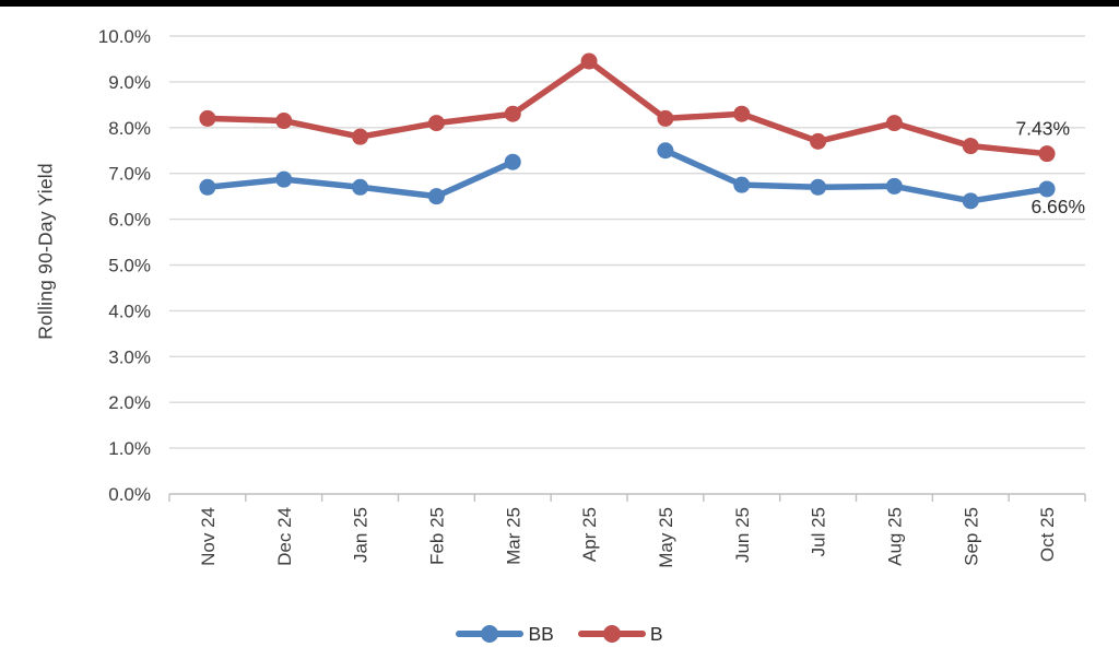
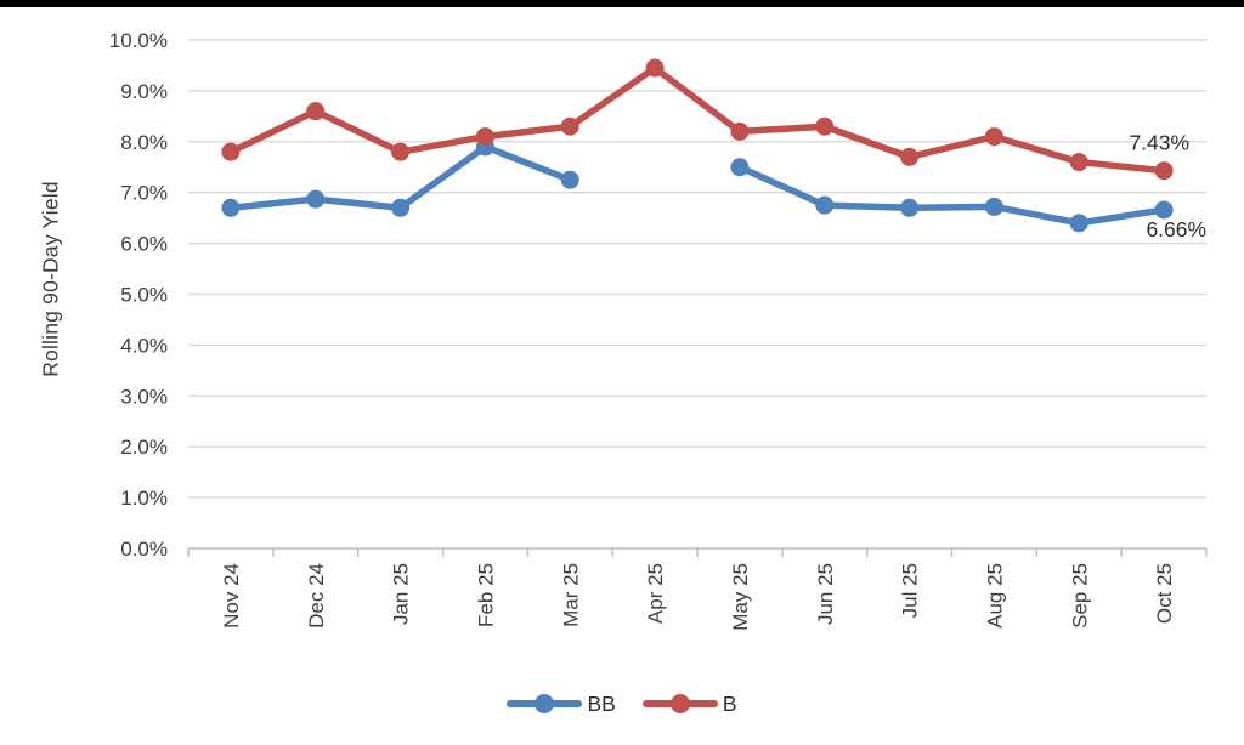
B/Nov 24: 8.2% -> 7.8%
B/Dec 24: 8.2% -> 8.6%
BB/Feb 25: 6.5% -> 7.9%
